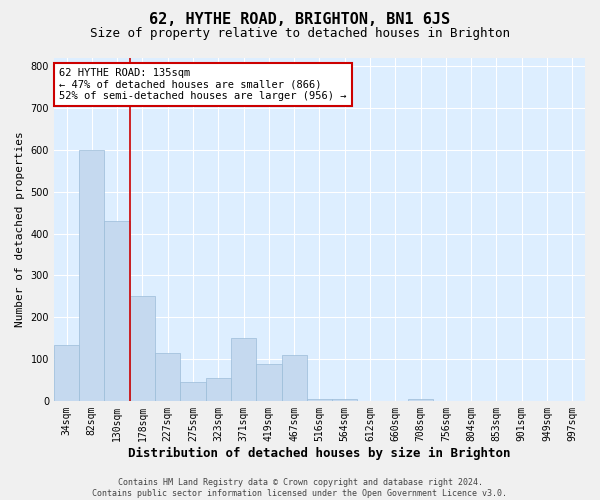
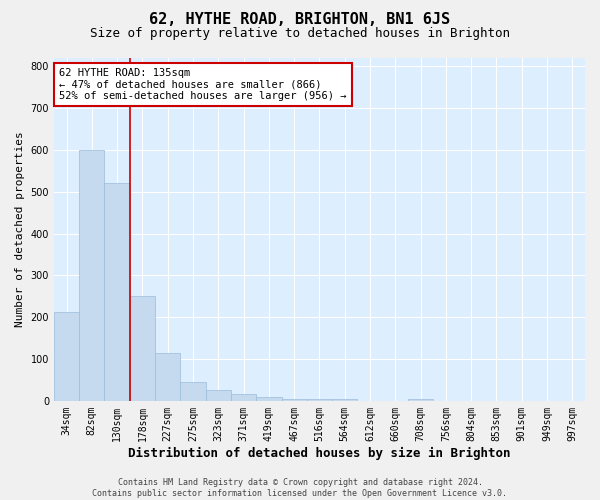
34sqm: 135 -> 213
130sqm: 430 -> 521
323sqm: 55 -> 26
371sqm: 150 -> 17
419sqm: 90 -> 11
467sqm: 110 -> 5
